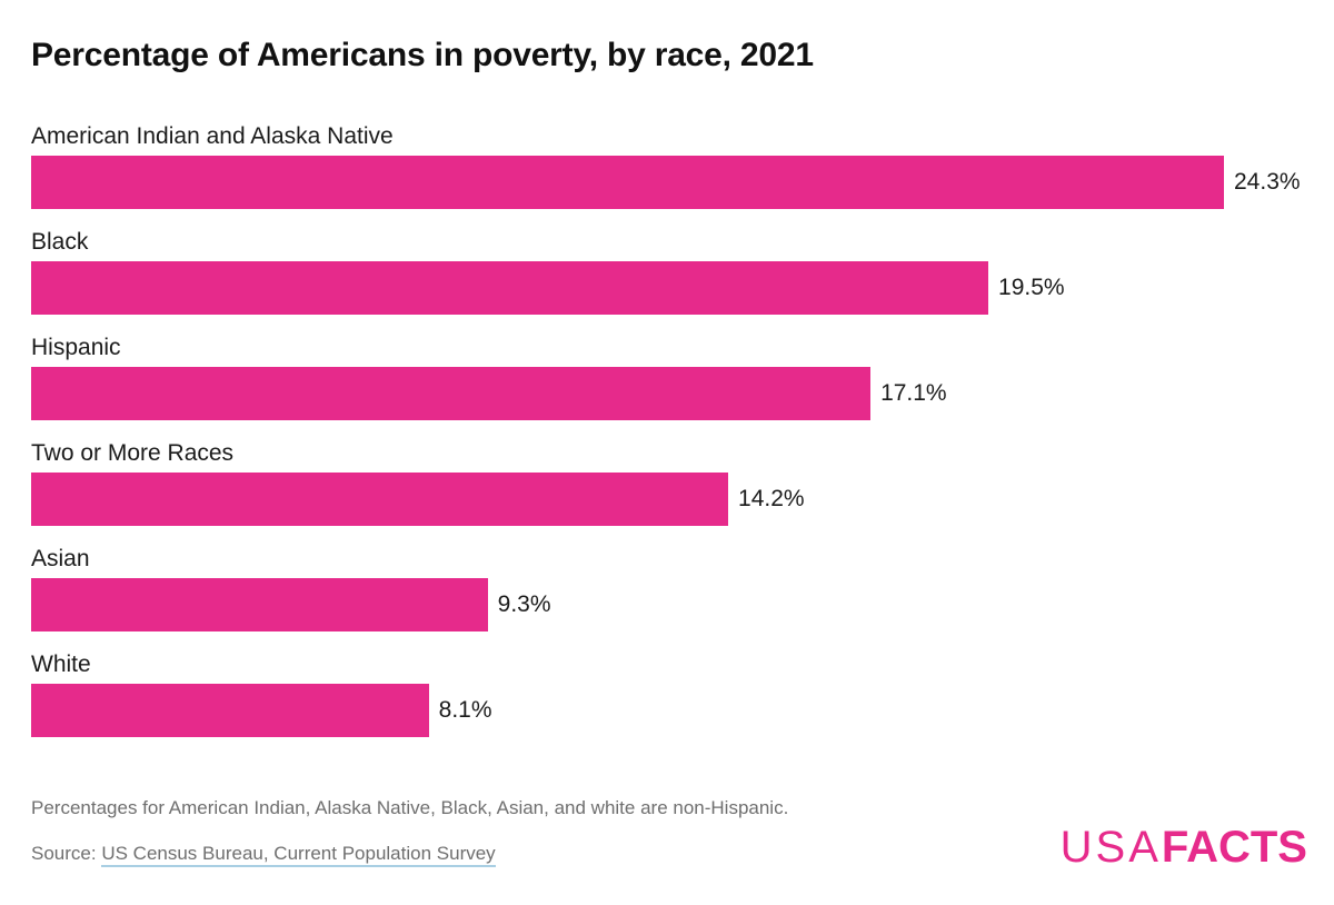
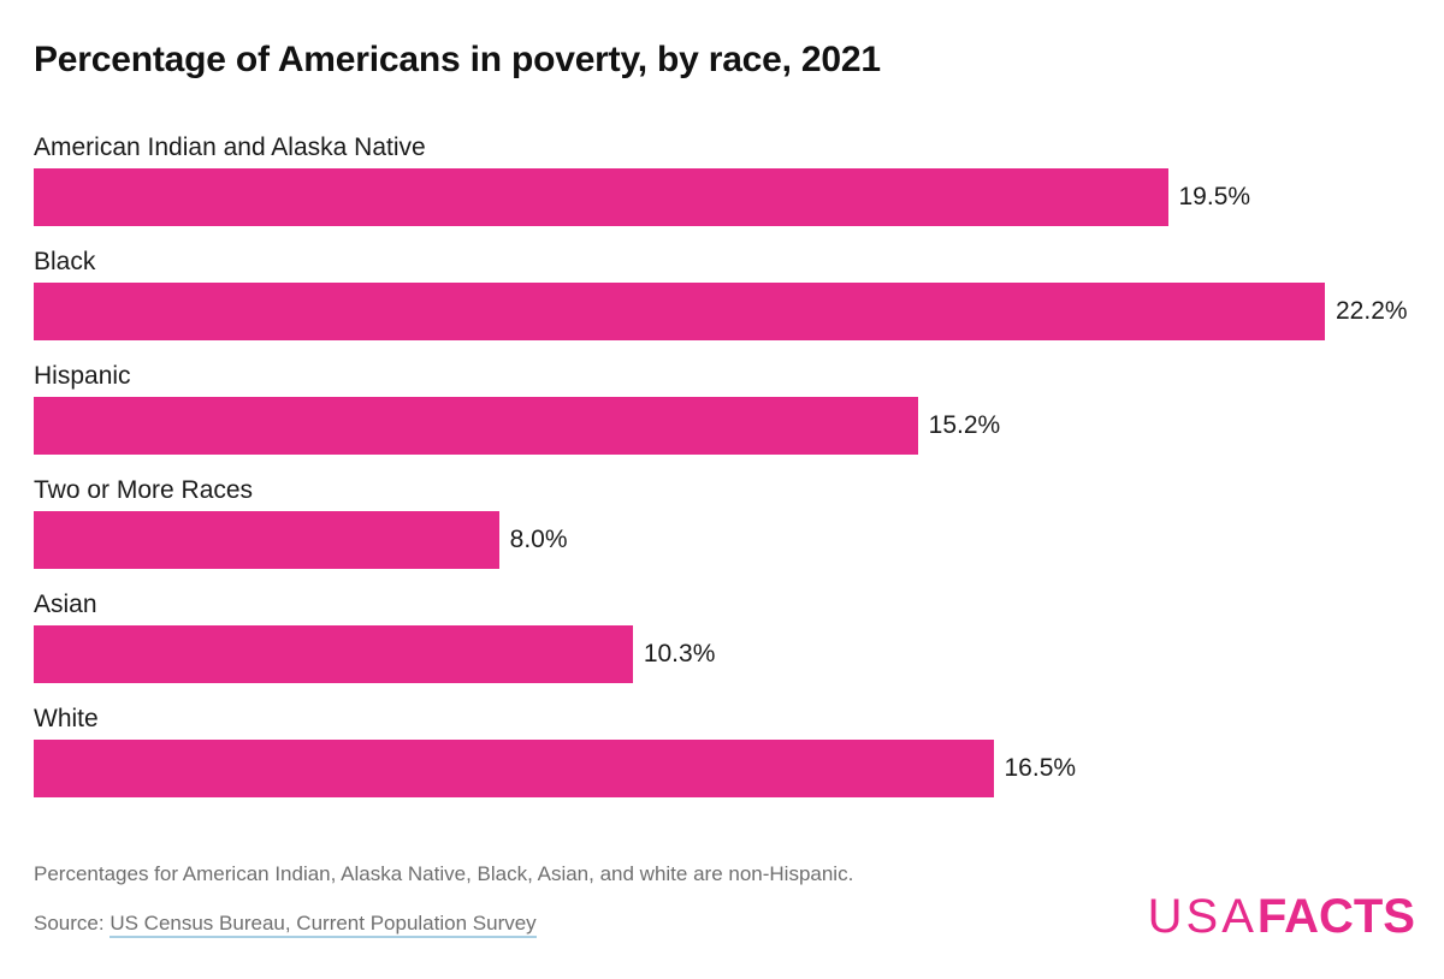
American Indian and Alaska Native: 24.3% -> 19.5%
Black: 19.5% -> 22.2%
Hispanic: 17.1% -> 15.2%
Two or More Races: 14.2% -> 8.0%
Asian: 9.3% -> 10.3%
White: 8.1% -> 16.5%
